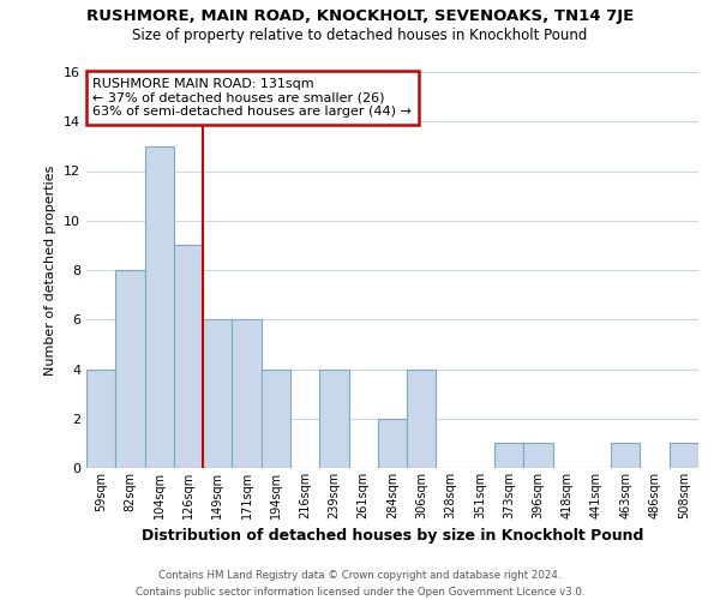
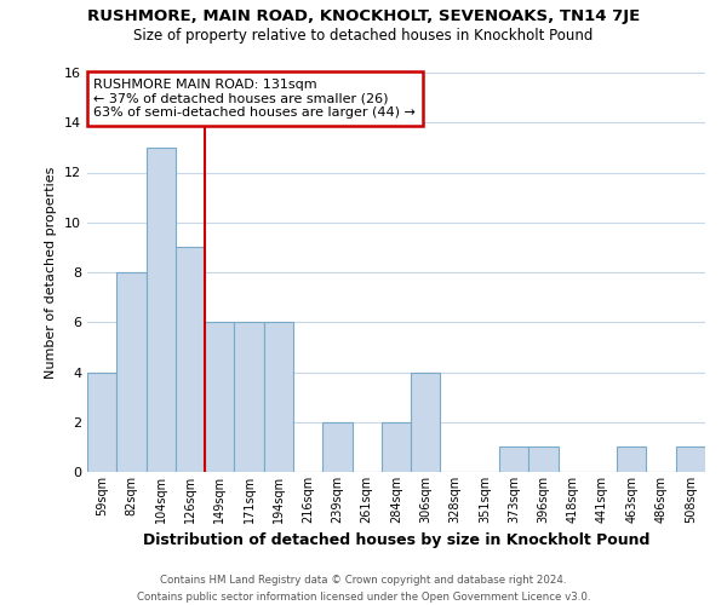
194sqm: 4 -> 6
239sqm: 4 -> 2
